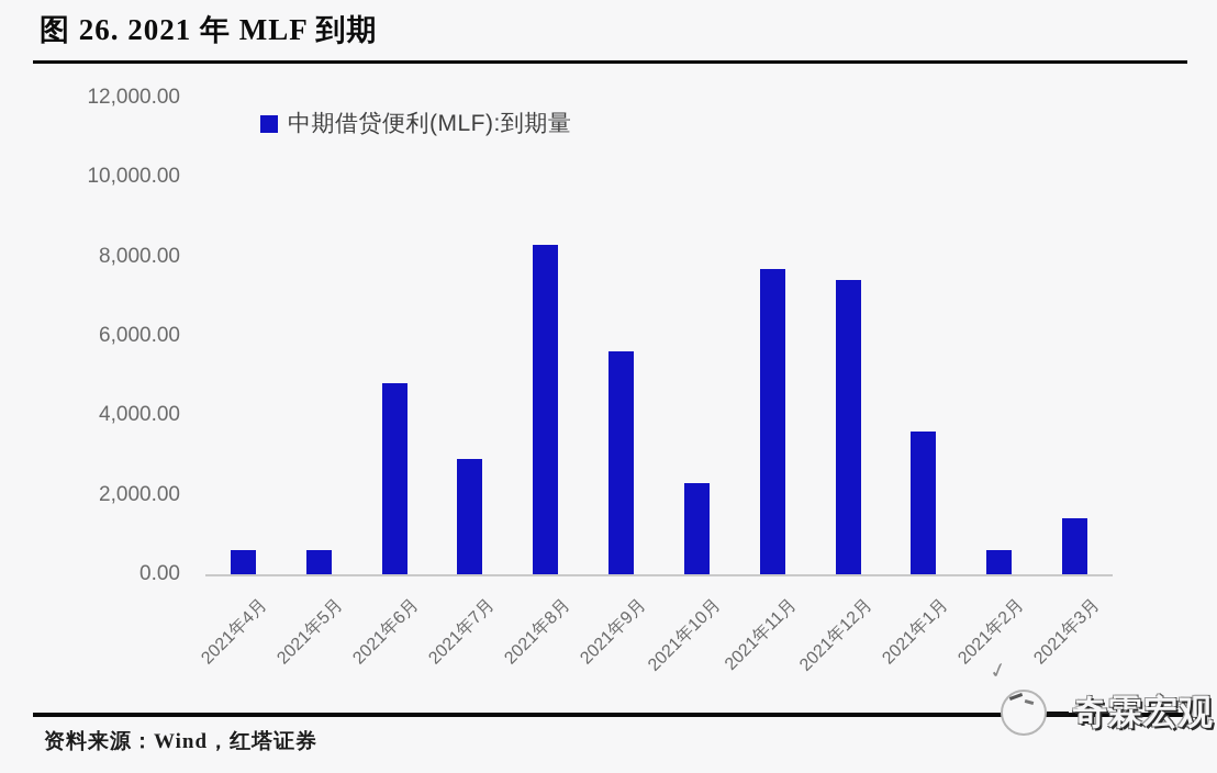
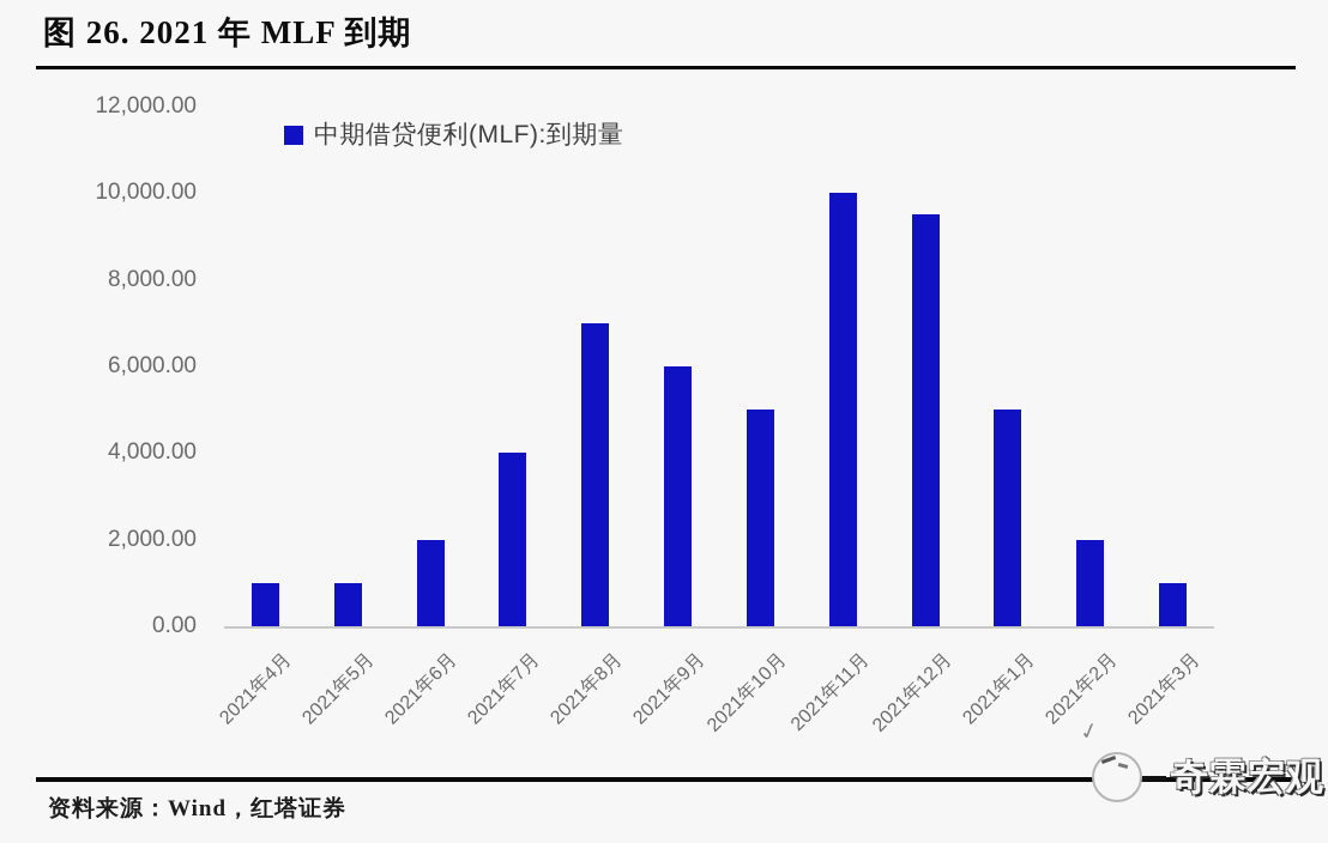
2021年4月: 600 -> 1000
2021年5月: 600 -> 1000
2021年6月: 4800 -> 2000
2021年7月: 2900 -> 4000
2021年8月: 8300 -> 7000
2021年9月: 5600 -> 6000
2021年10月: 2300 -> 5000
2021年11月: 7700 -> 10000
2021年12月: 7400 -> 9500
2021年1月: 3600 -> 5000
2021年2月: 600 -> 2000
2021年3月: 1400 -> 1000
